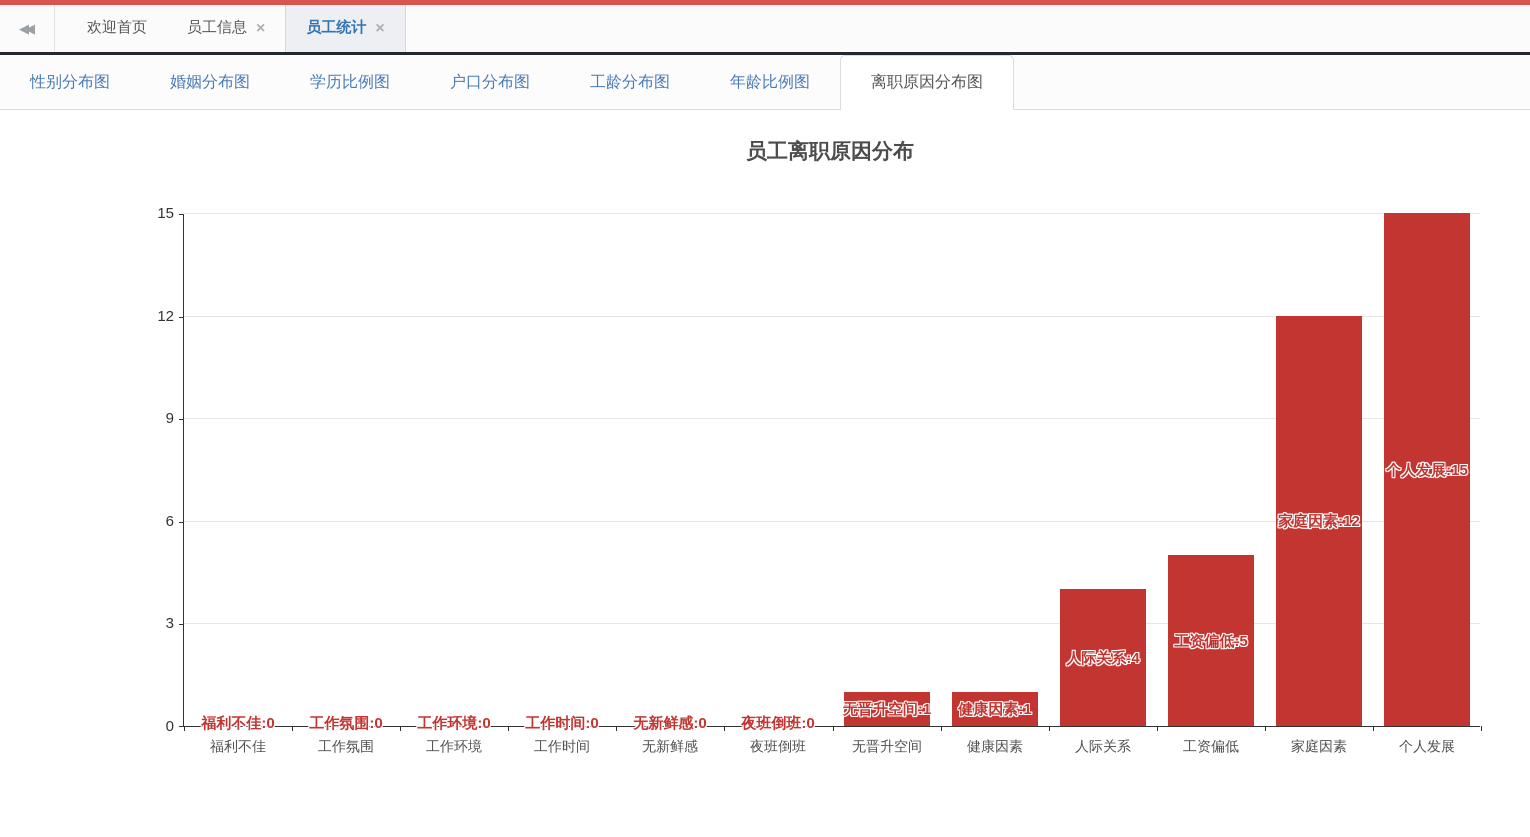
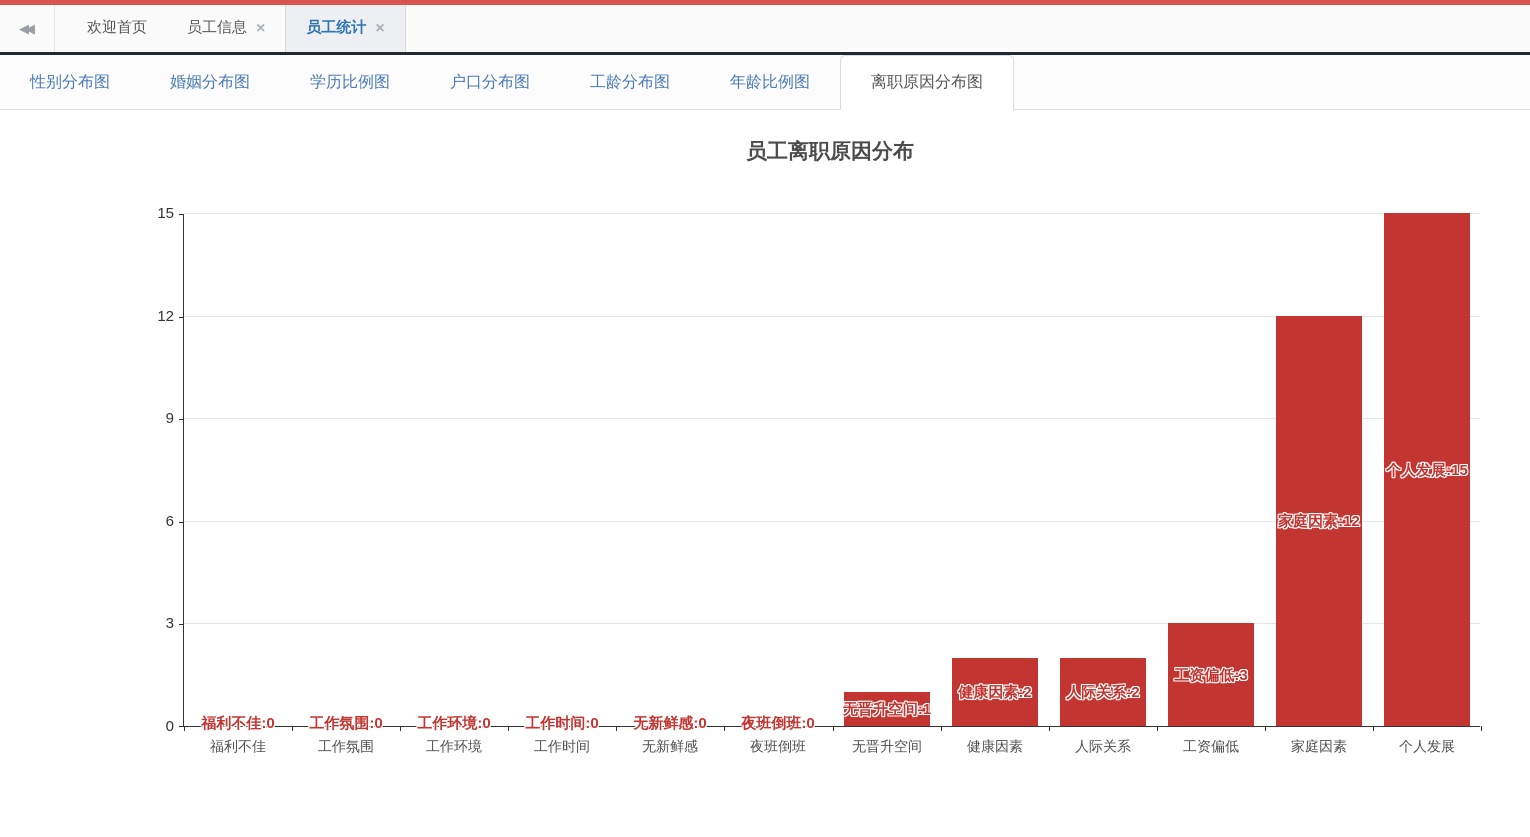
健康因素: 1 -> 2
人际关系: 4 -> 2
工资偏低: 5 -> 3
